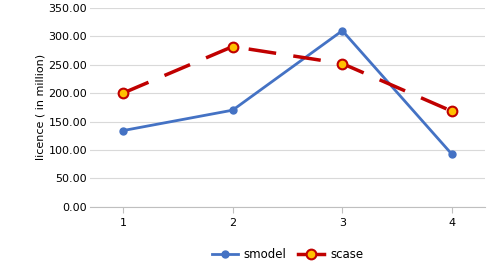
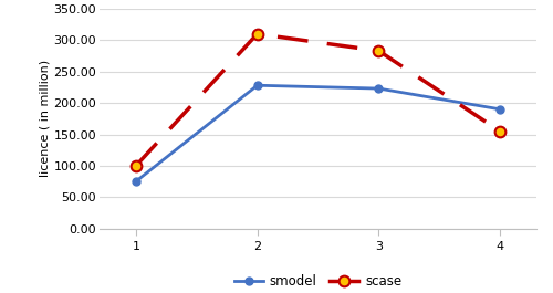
smodel/1: 134 -> 75
scase/1: 200 -> 100
smodel/2: 170 -> 228
scase/2: 282 -> 310
smodel/3: 310 -> 223
scase/3: 252 -> 283
smodel/4: 92 -> 190
scase/4: 168 -> 155
